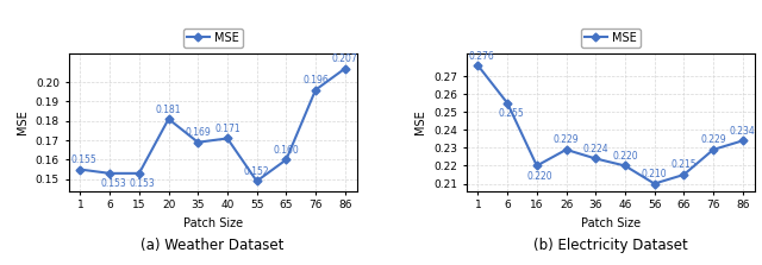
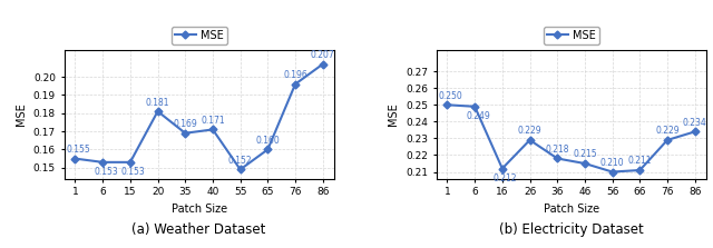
(b) Electricity Dataset/1: 0.276 -> 0.250
(b) Electricity Dataset/6: 0.255 -> 0.249
(b) Electricity Dataset/16: 0.220 -> 0.212
(b) Electricity Dataset/36: 0.224 -> 0.218
(b) Electricity Dataset/46: 0.220 -> 0.215
(b) Electricity Dataset/66: 0.215 -> 0.211
